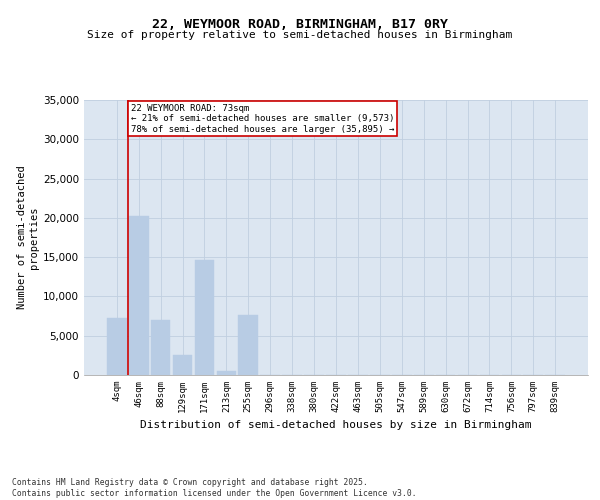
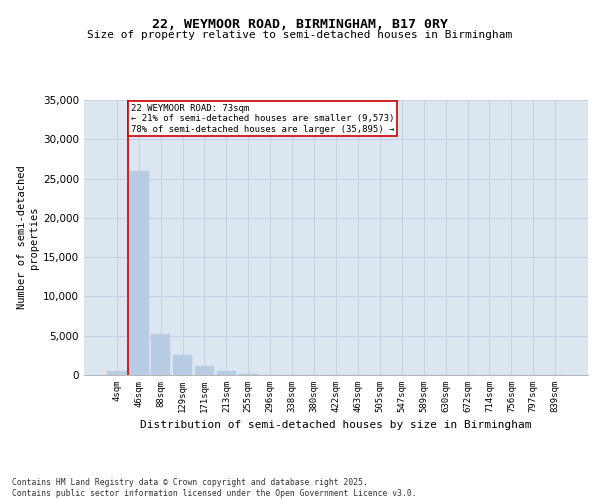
4sqm: 7,200 -> 500
46sqm: 20,200 -> 26,000
88sqm: 7,000 -> 5,200
171sqm: 14,600 -> 1,200
255sqm: 7,600 -> 100
